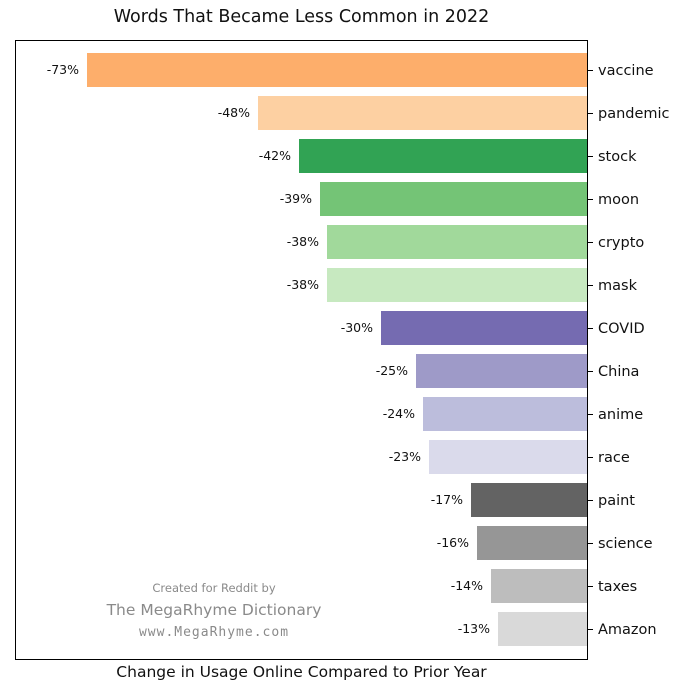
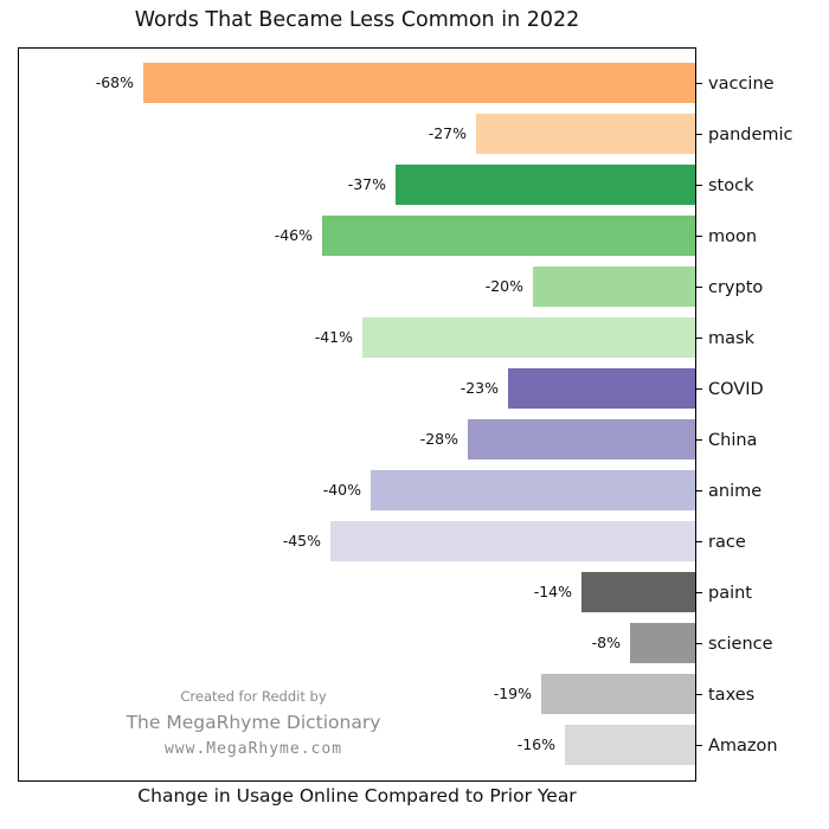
vaccine: -73% -> -68%
pandemic: -48% -> -27%
stock: -42% -> -37%
moon: -39% -> -46%
crypto: -38% -> -20%
mask: -38% -> -41%
COVID: -30% -> -23%
China: -25% -> -28%
anime: -24% -> -40%
race: -23% -> -45%
paint: -17% -> -14%
science: -16% -> -8%
taxes: -14% -> -19%
Amazon: -13% -> -16%
